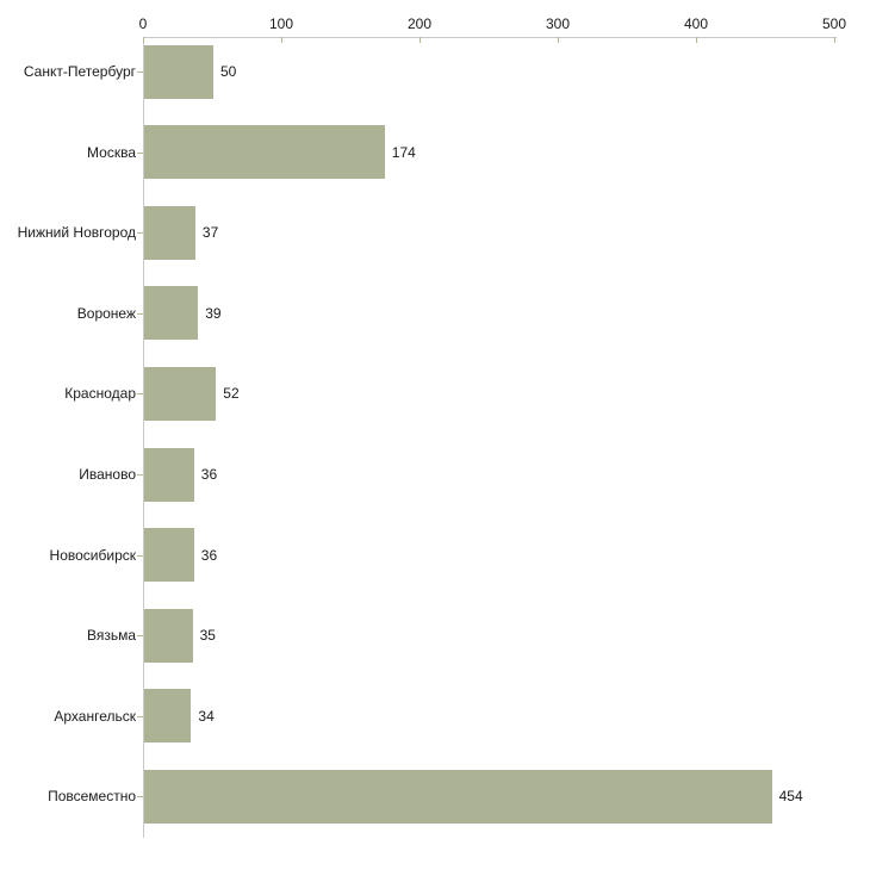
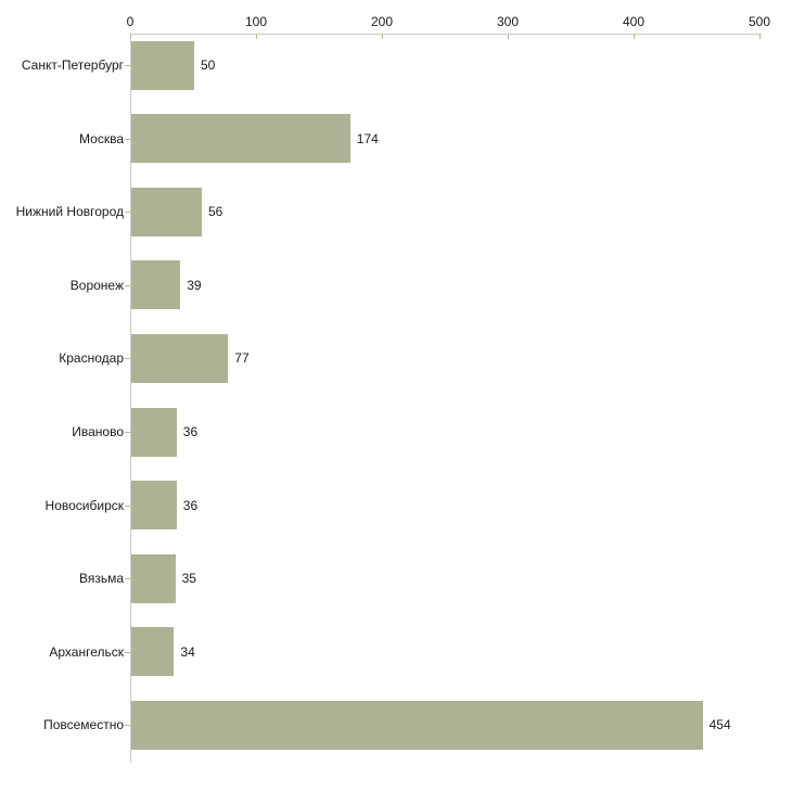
Нижний Новгород: 37 -> 56
Краснодар: 52 -> 77
